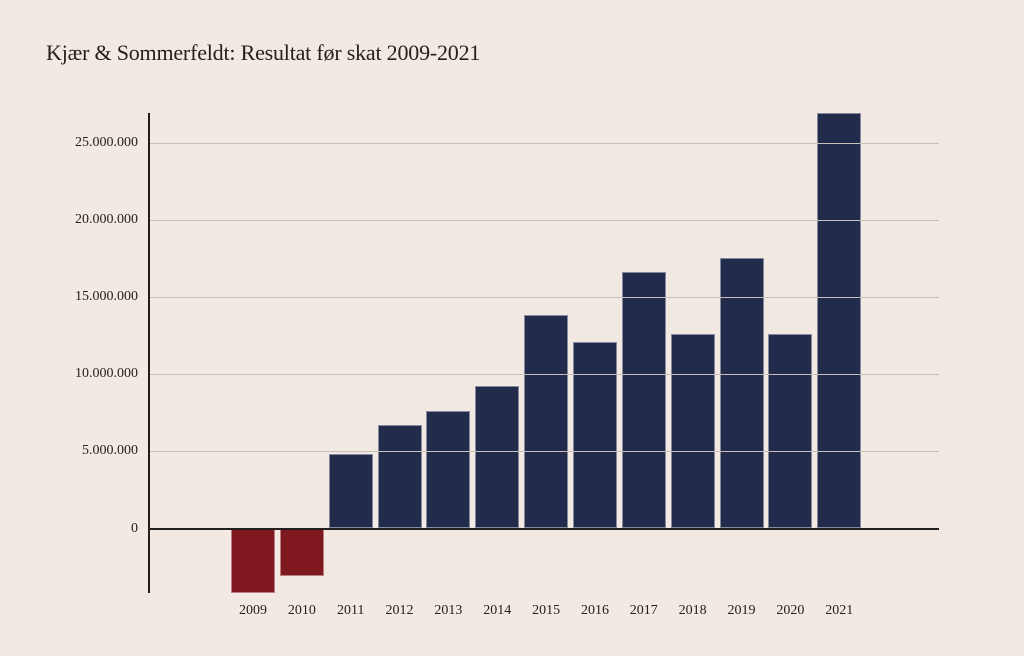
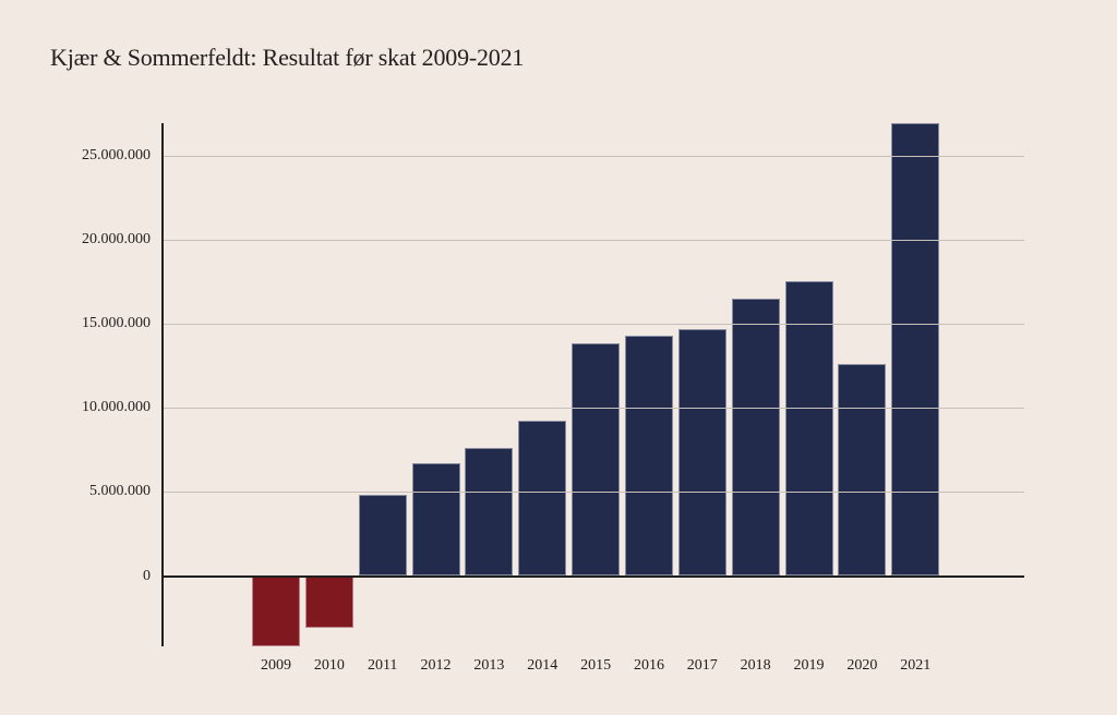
2016: 12100000 -> 14300000
2017: 16600000 -> 14700000
2018: 12600000 -> 16500000
